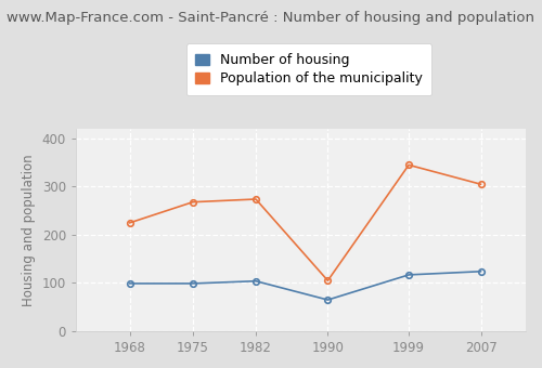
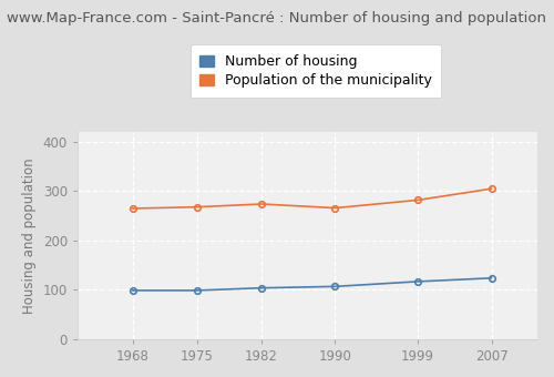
Population of the municipality/1968: 225 -> 265
Number of housing/1990: 65 -> 107
Population of the municipality/1990: 105 -> 266
Population of the municipality/1999: 345 -> 282
